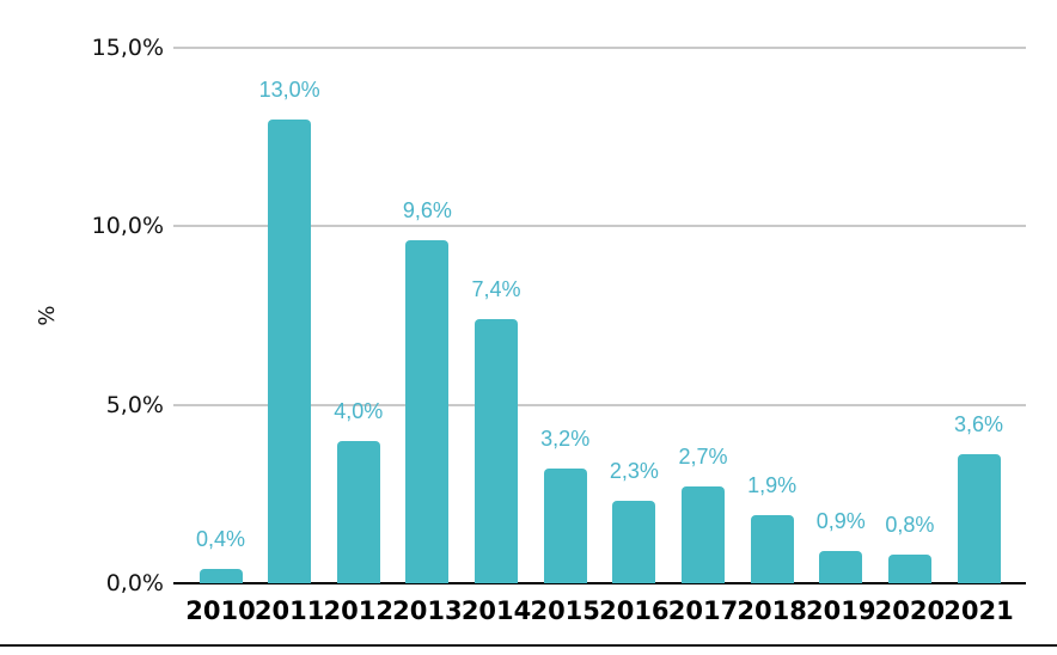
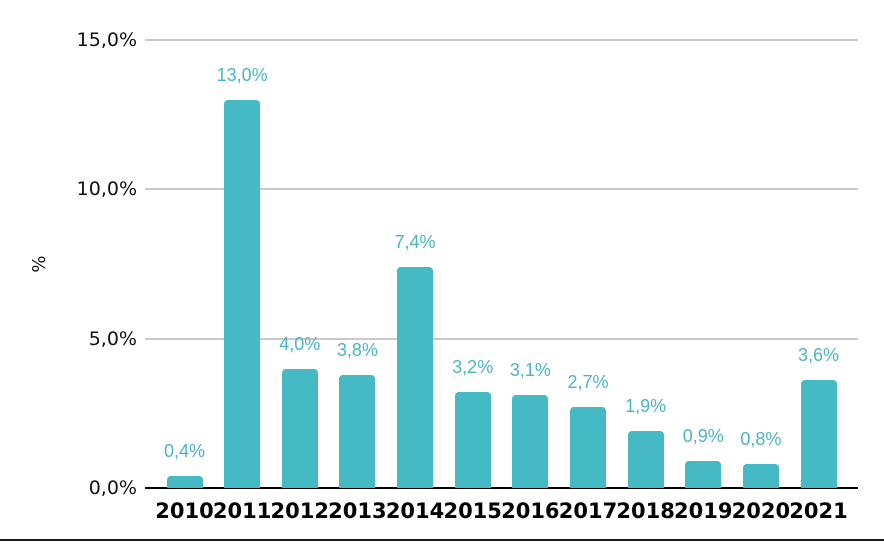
2013: 9,6% -> 3,8%
2016: 2,3% -> 3,1%
